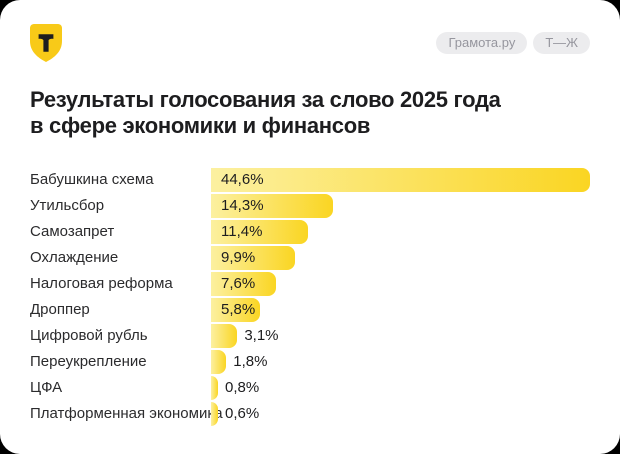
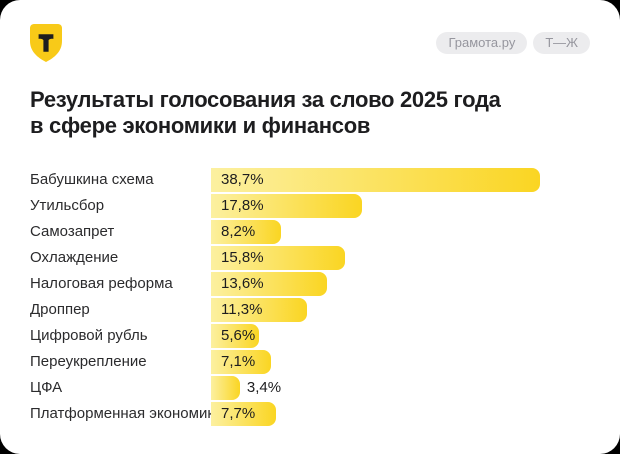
Бабушкина схема: 44,6% -> 38,7%
Утильсбор: 14,3% -> 17,8%
Самозапрет: 11,4% -> 8,2%
Охлаждение: 9,9% -> 15,8%
Налоговая реформа: 7,6% -> 13,6%
Дроппер: 5,8% -> 11,3%
Цифровой рубль: 3,1% -> 5,6%
Переукрепление: 1,8% -> 7,1%
ЦФА: 0,8% -> 3,4%
Платформенная экономика: 0,6% -> 7,7%
